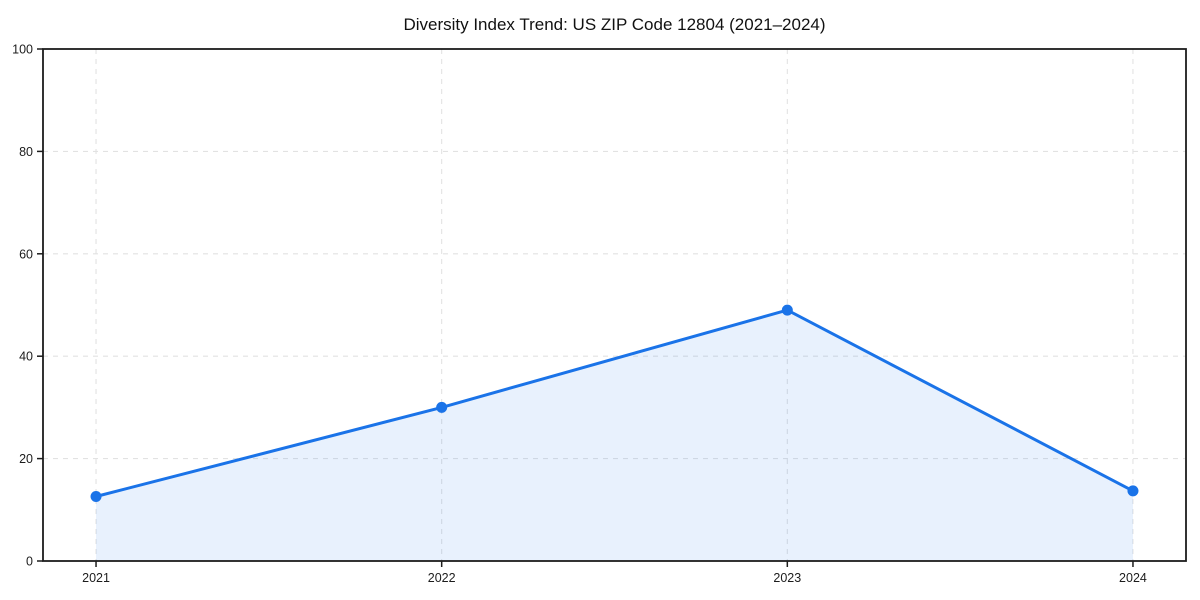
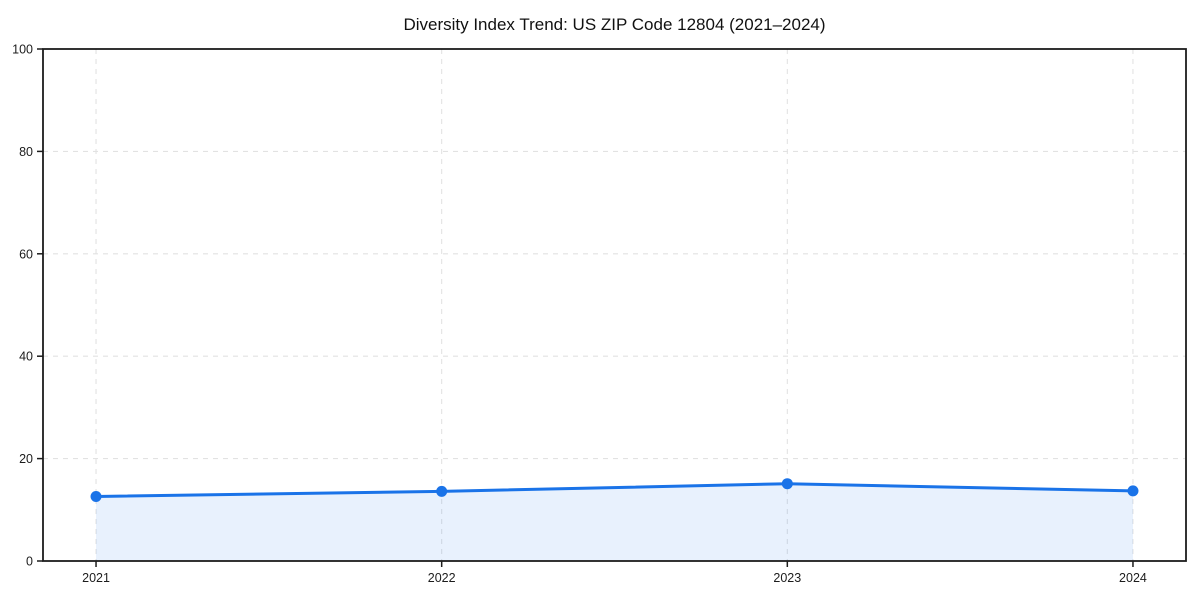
2022: 30 -> 14
2023: 49 -> 15
